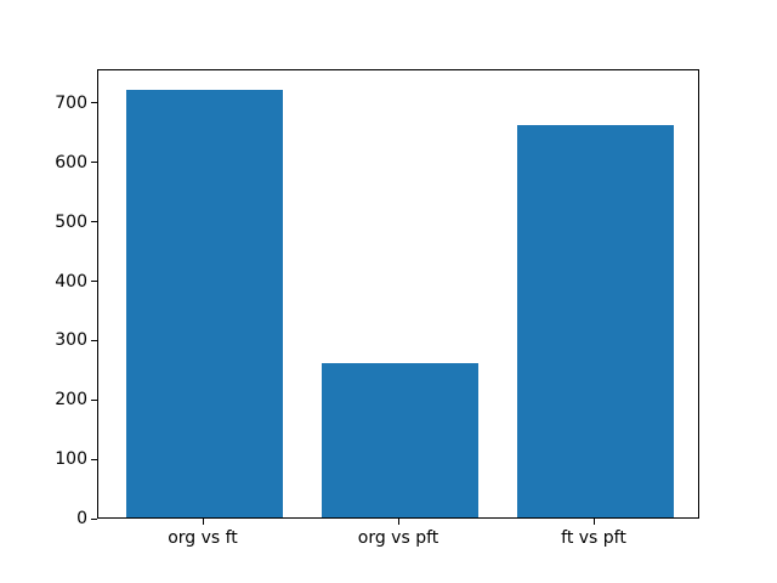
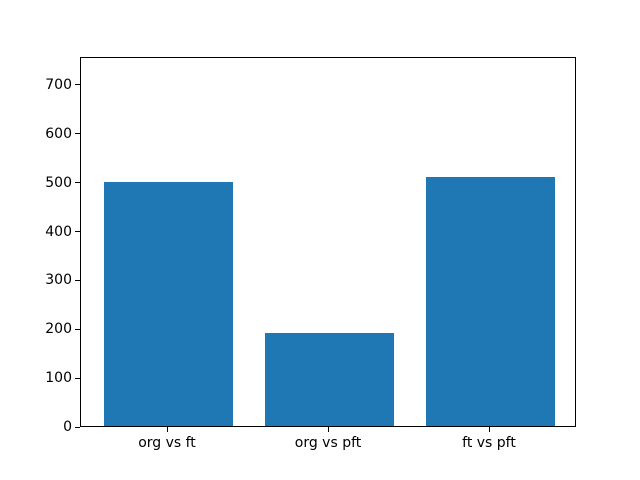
org vs ft: 720 -> 500
org vs pft: 260 -> 190
ft vs pft: 660 -> 510
